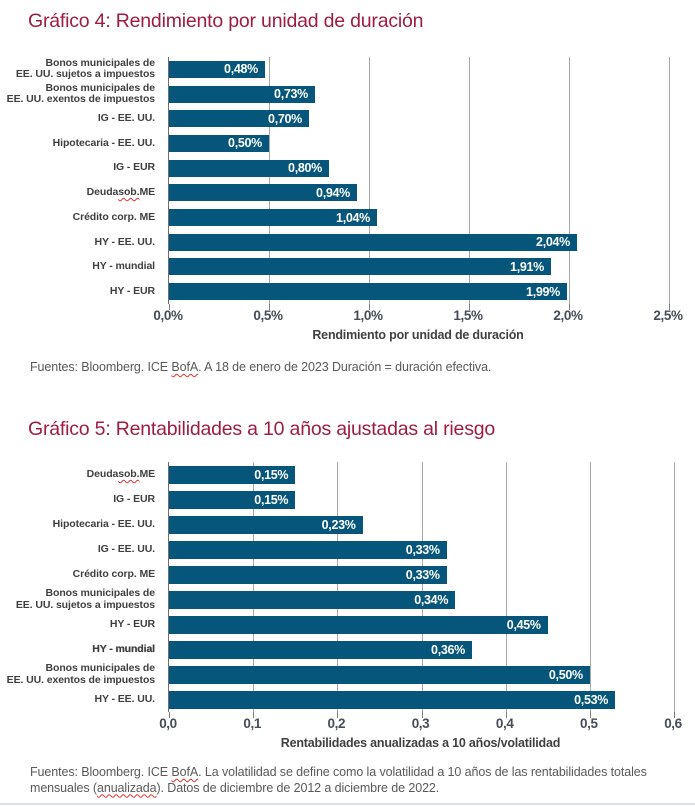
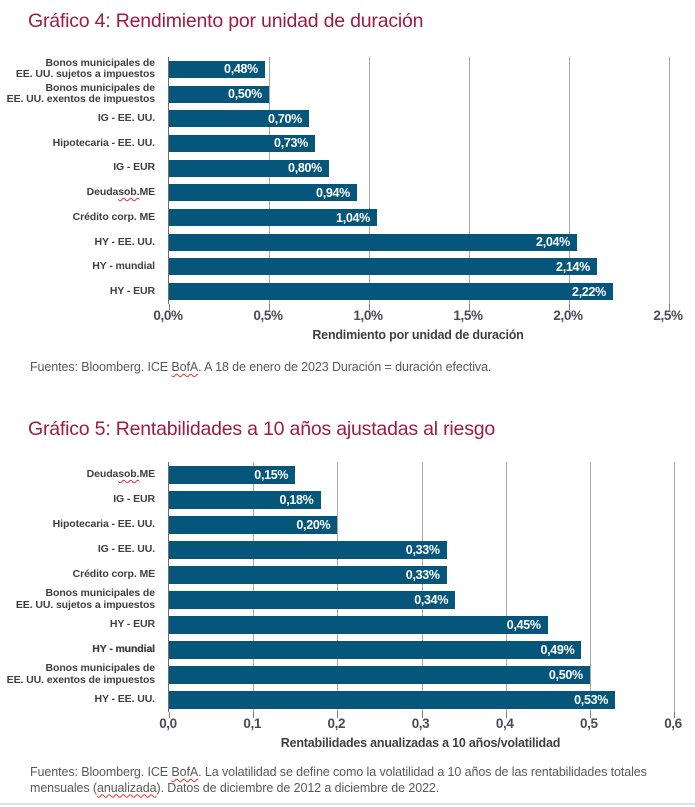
Gráfico 4: Rendimiento por unidad de duración/Bonos municipales de EE. UU. exentos de impuestos: 0,73% -> 0,50%
Gráfico 4: Rendimiento por unidad de duración/Hipotecaria - EE. UU.: 0,50% -> 0,73%
Gráfico 4: Rendimiento por unidad de duración/HY - mundial: 1,91% -> 2,14%
Gráfico 4: Rendimiento por unidad de duración/HY - EUR: 1,99% -> 2,22%
Gráfico 5: Rentabilidades a 10 años ajustadas al riesgo/IG - EUR: 0,15% -> 0,18%
Gráfico 5: Rentabilidades a 10 años ajustadas al riesgo/Hipotecaria - EE. UU.: 0,23% -> 0,20%
Gráfico 5: Rentabilidades a 10 años ajustadas al riesgo/HY - mundial: 0,36% -> 0,49%
